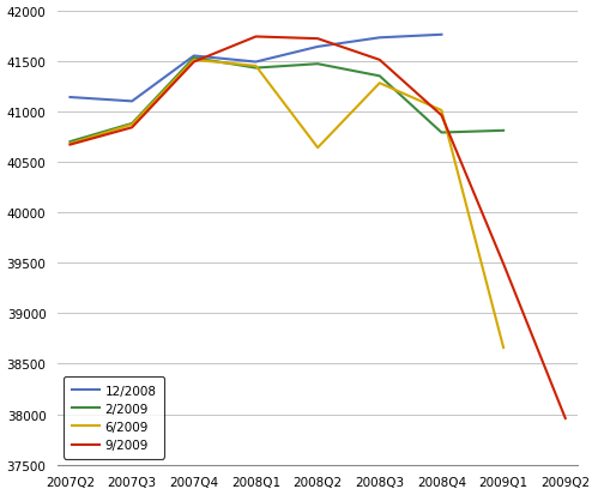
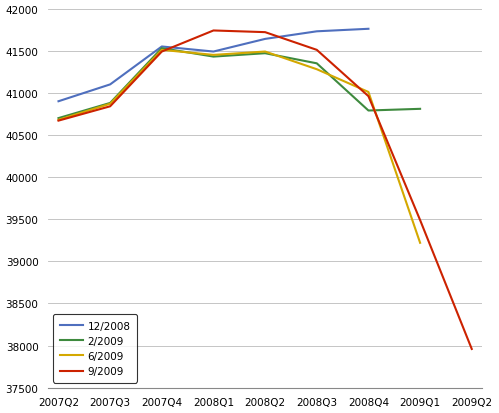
12/2008/2007Q2: 41140 -> 40900
6/2009/2008Q2: 40640 -> 41490
6/2009/2009Q1: 38660 -> 39220
